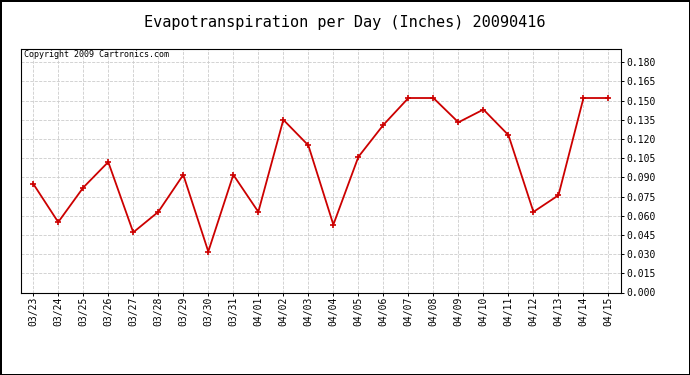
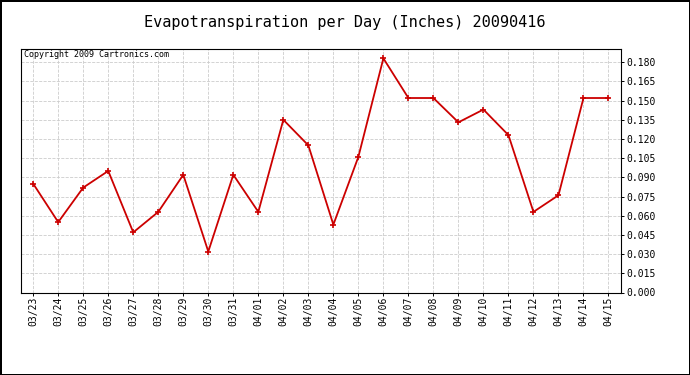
03/26: 0.102 -> 0.095
04/06: 0.131 -> 0.183
